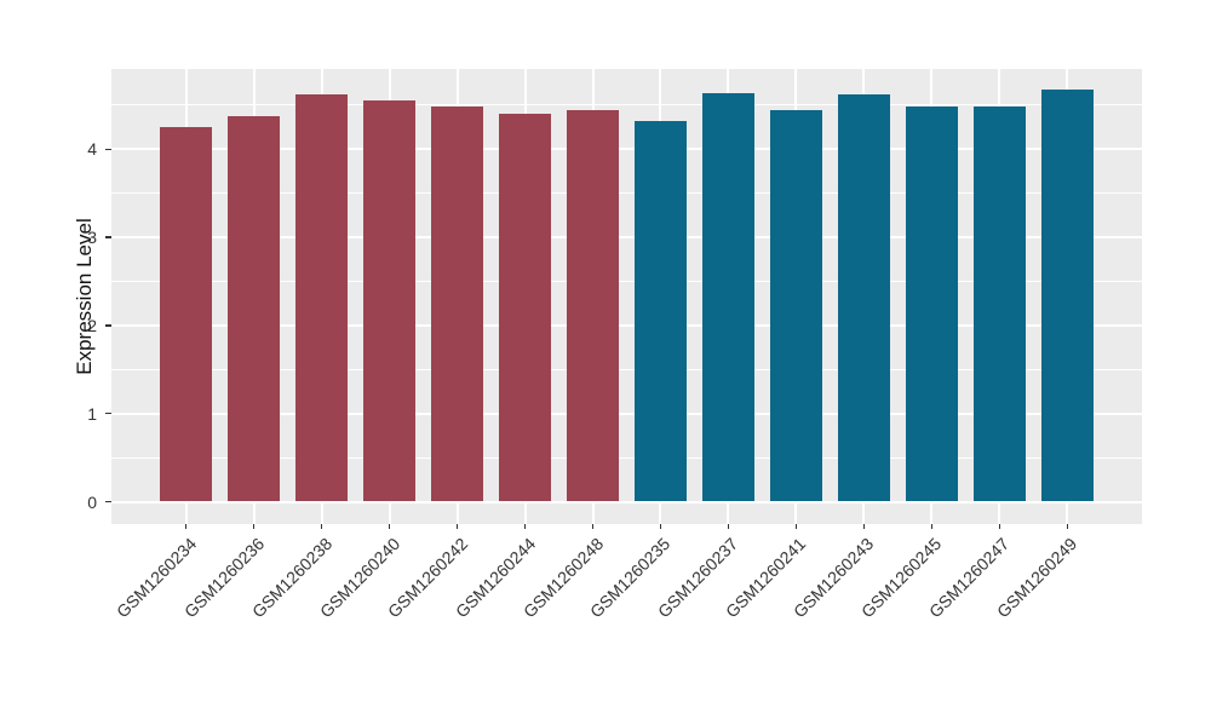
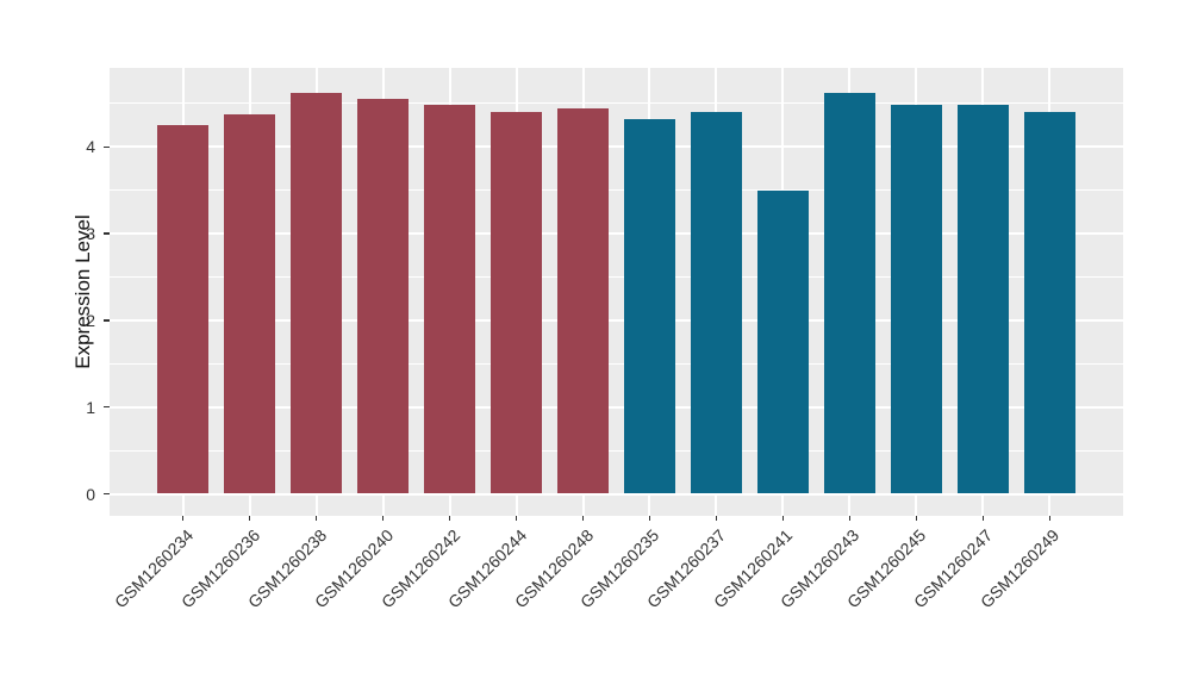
GSM1260237: 4.6 -> 4.4
GSM1260241: 4.5 -> 3.5
GSM1260249: 4.7 -> 4.4
